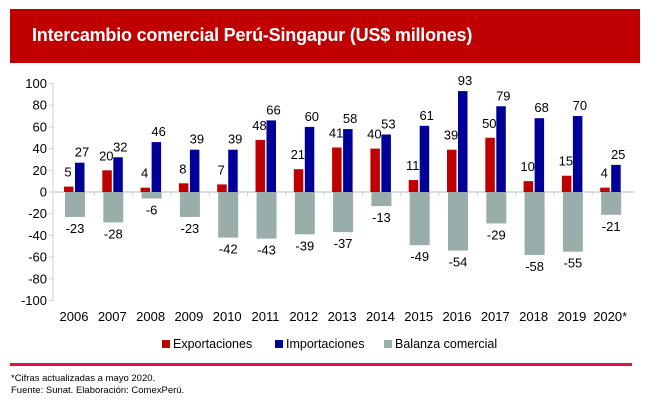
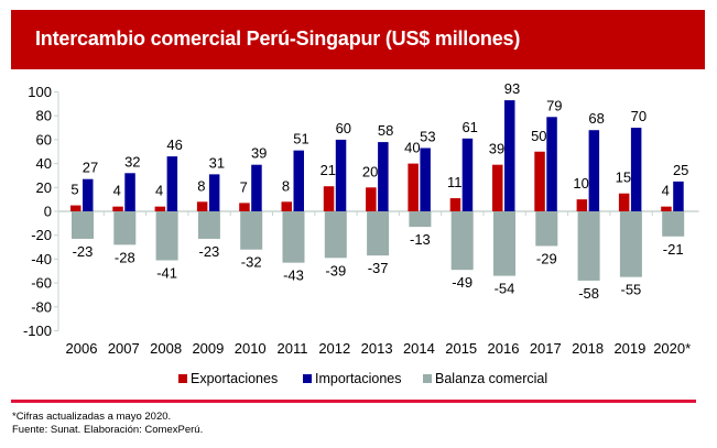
Exportaciones/2007: 20 -> 4
Balanza comercial/2008: -6 -> -41
Importaciones/2009: 39 -> 31
Balanza comercial/2010: -42 -> -32
Exportaciones/2011: 48 -> 8
Importaciones/2011: 66 -> 51
Exportaciones/2013: 41 -> 20
